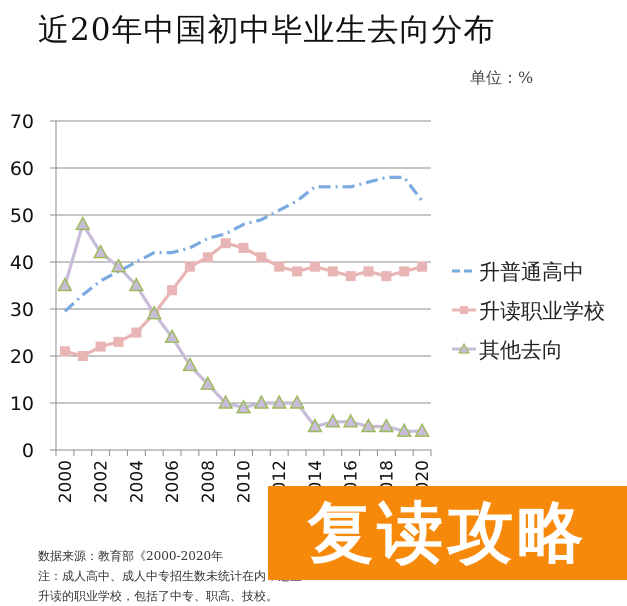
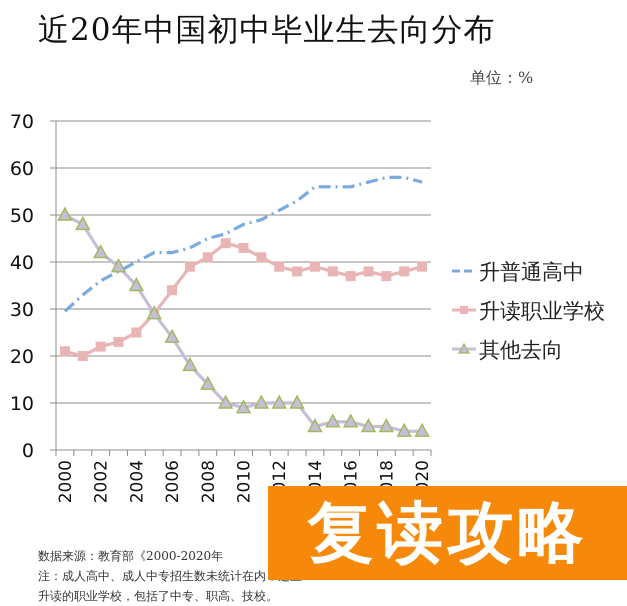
其他去向/2000: 35 -> 50
升普通高中/2020: 53 -> 57
